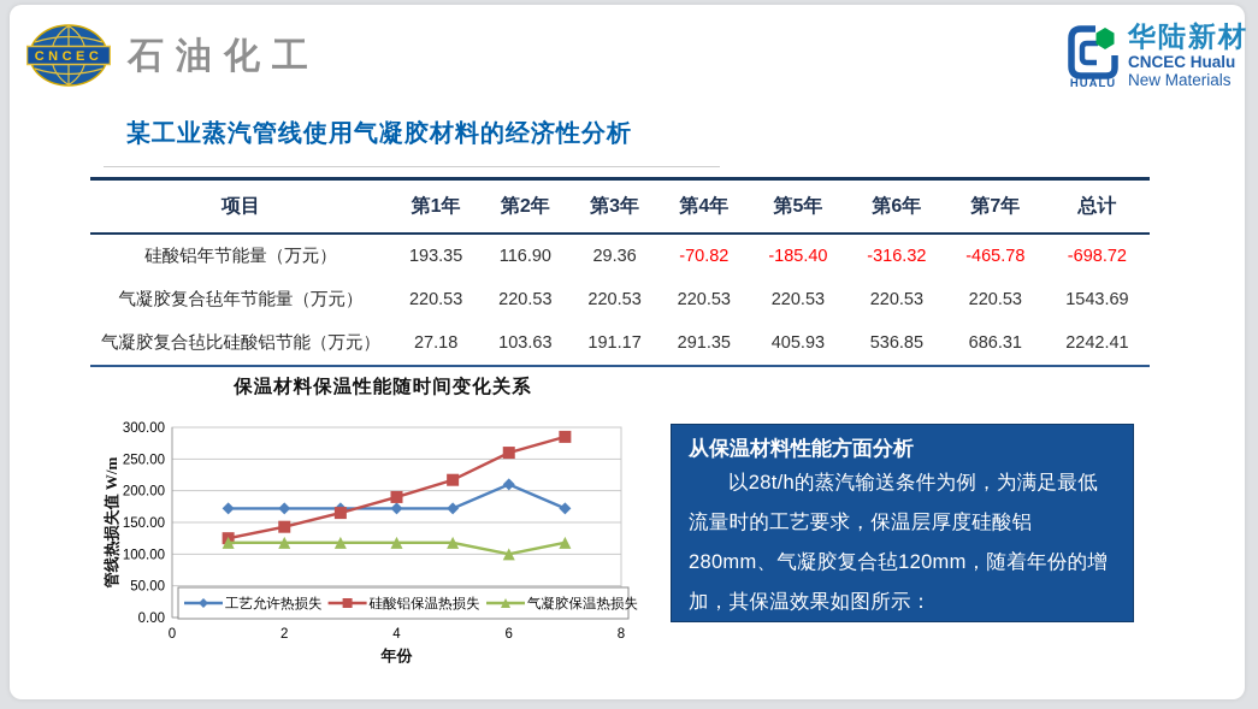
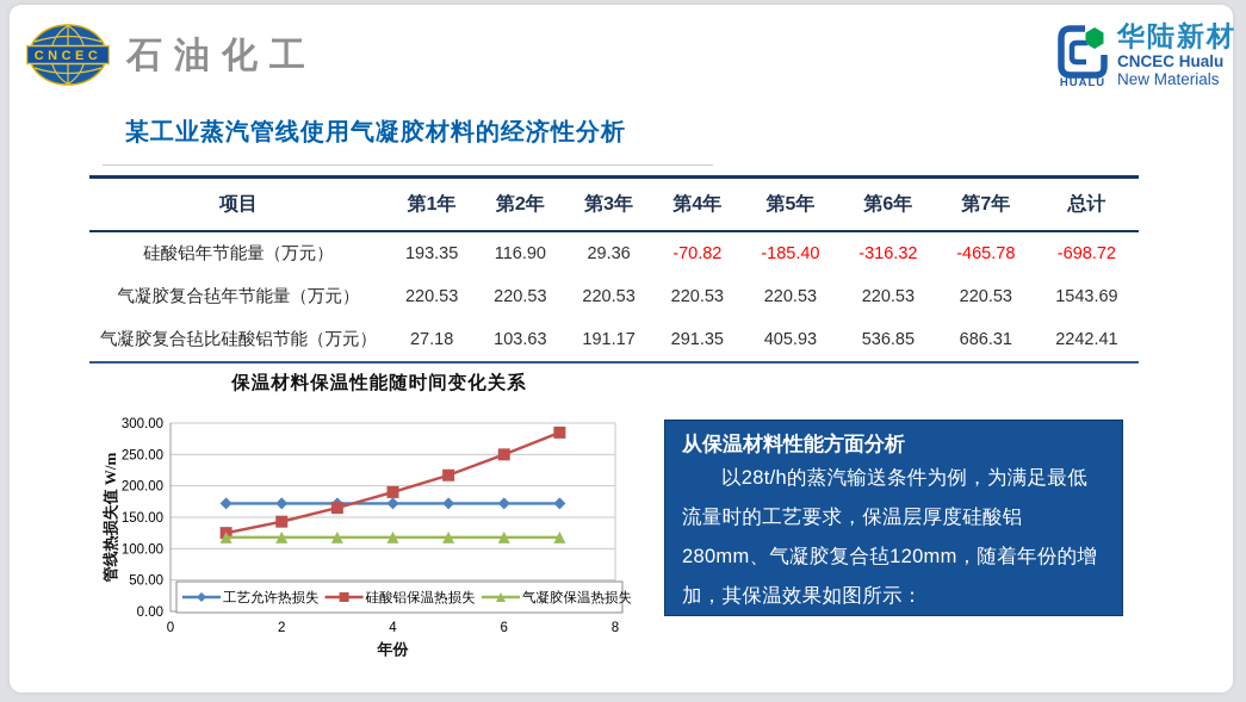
工艺允许热损失/6: 210 -> 170
硅酸铝保温热损失/6: 260 -> 250
气凝胶保温热损失/6: 100 -> 120
